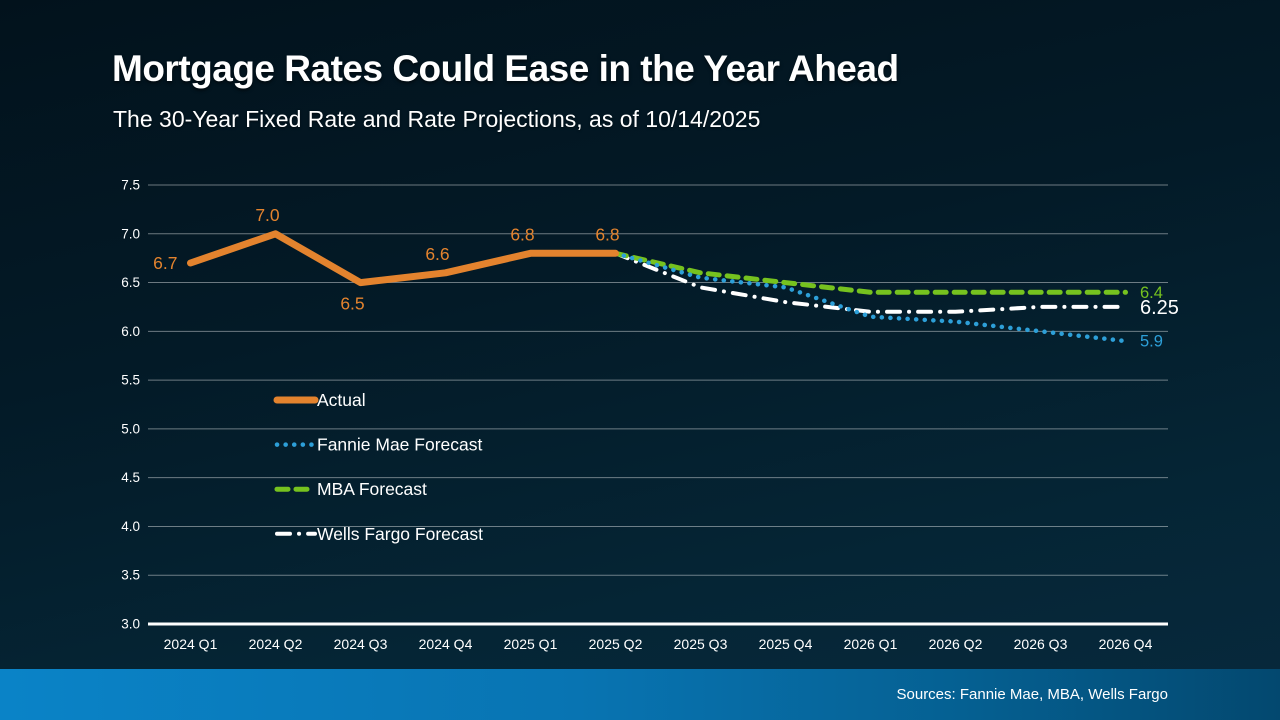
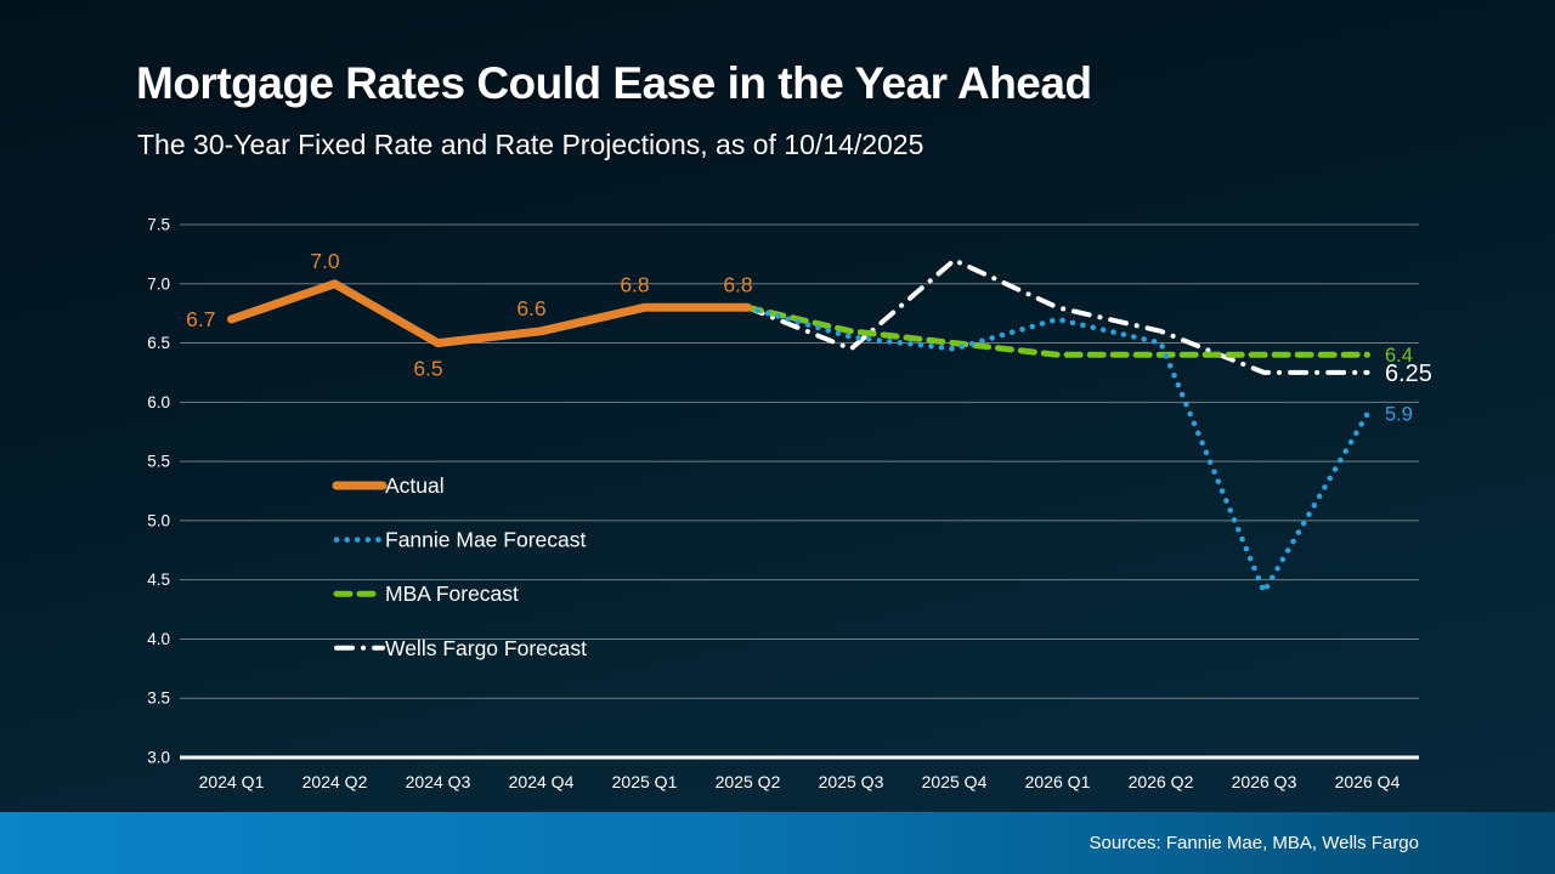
Wells Fargo Forecast/2025 Q4: 6.3 -> 7.2
Fannie Mae Forecast/2026 Q1: 6.2 -> 6.7
Wells Fargo Forecast/2026 Q1: 6.2 -> 6.8
Fannie Mae Forecast/2026 Q2: 6.1 -> 6.5
Wells Fargo Forecast/2026 Q2: 6.2 -> 6.6
Fannie Mae Forecast/2026 Q3: 6.0 -> 4.4
